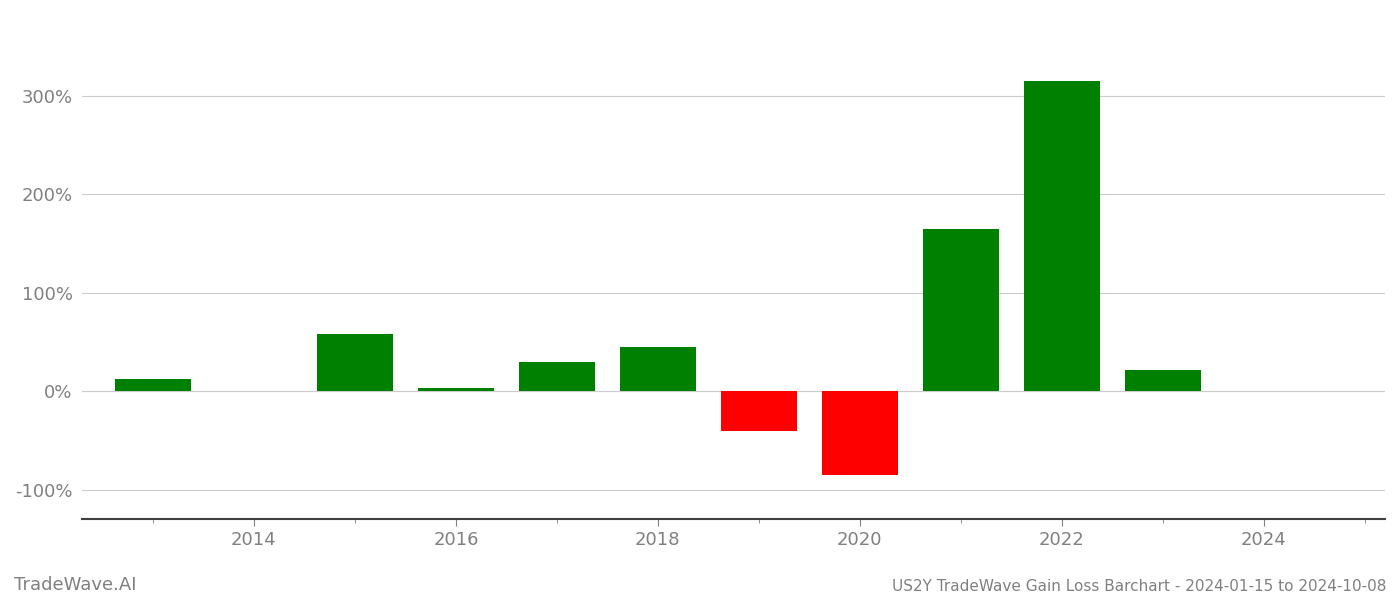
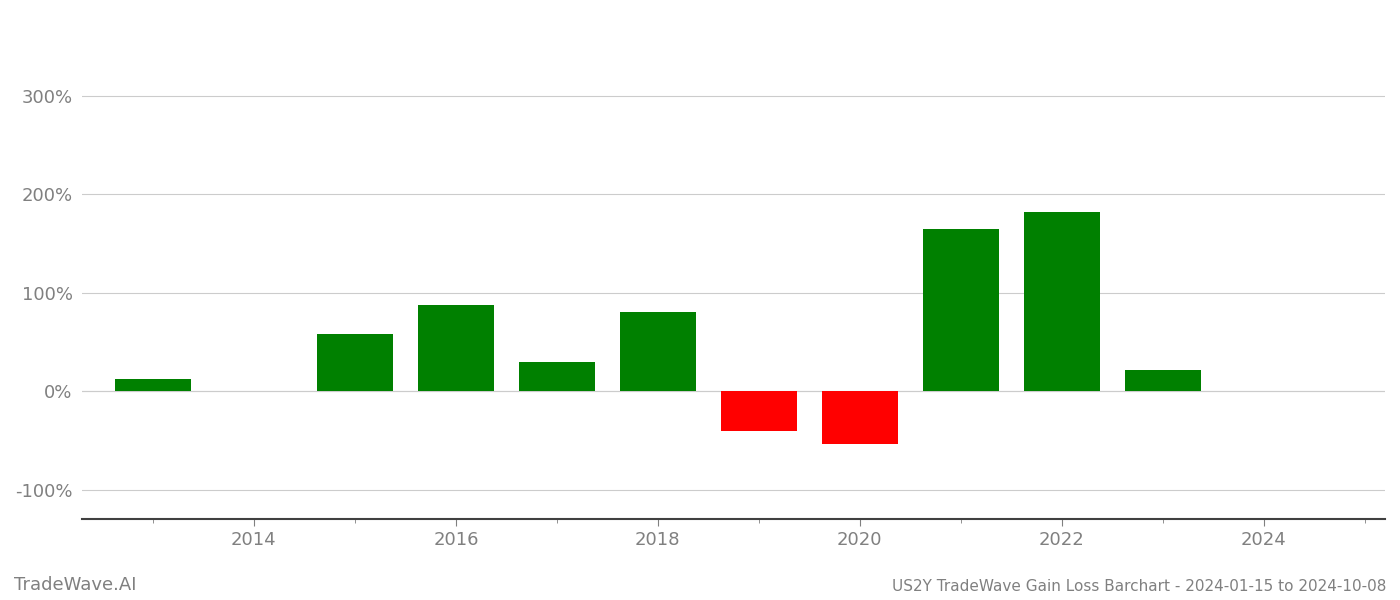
2016: 3% -> 88%
2018: 45% -> 80%
2020: -85% -> -54%
2022: 315% -> 182%
